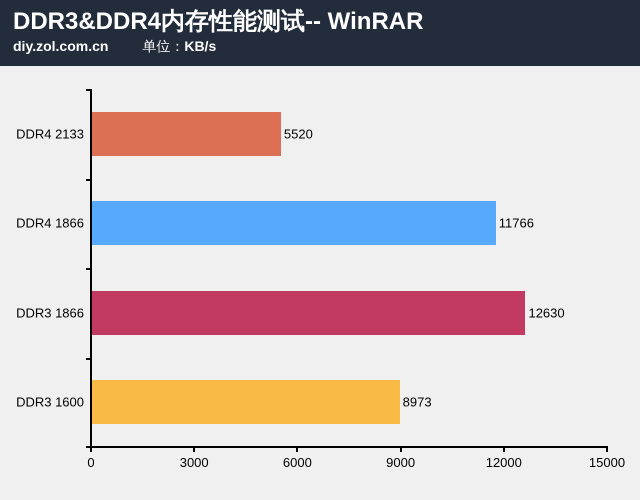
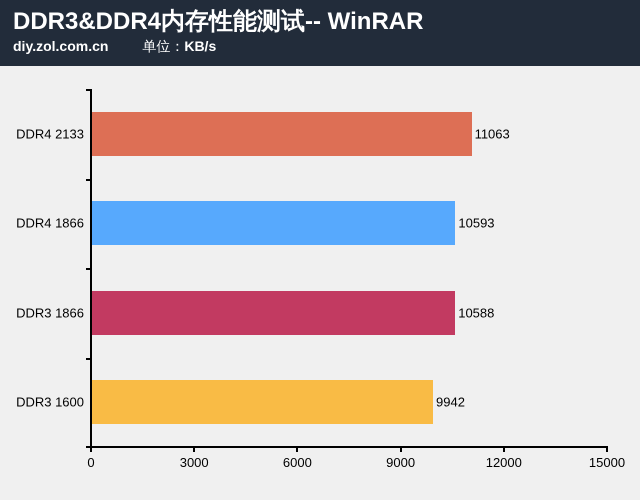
DDR4 2133: 5520 -> 11063
DDR4 1866: 11766 -> 10593
DDR3 1866: 12630 -> 10588
DDR3 1600: 8973 -> 9942
